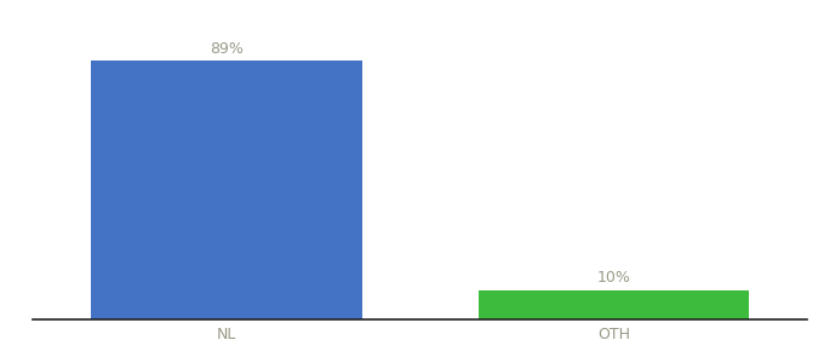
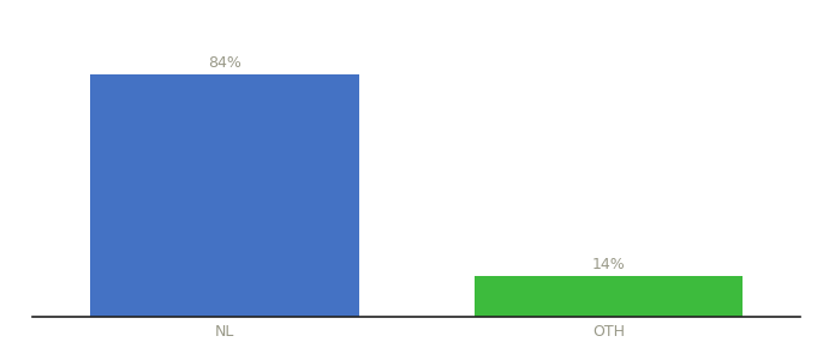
NL: 89% -> 84%
OTH: 10% -> 14%
